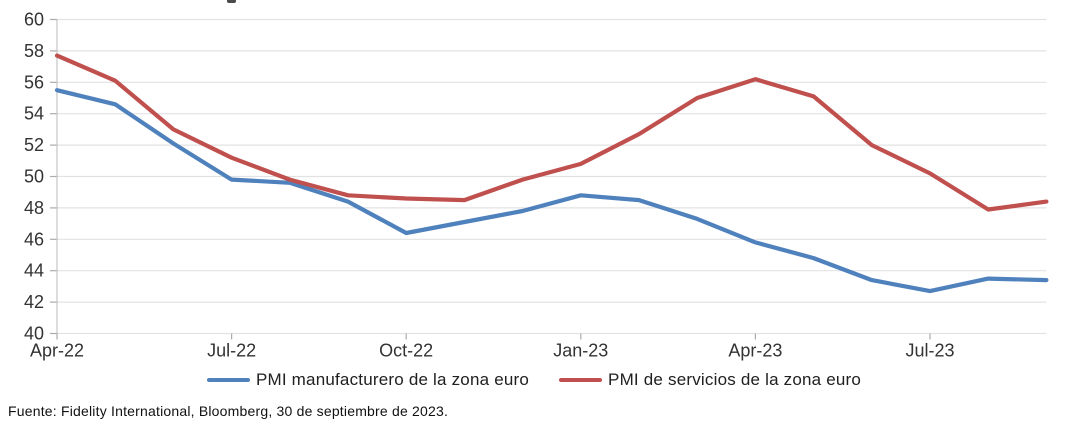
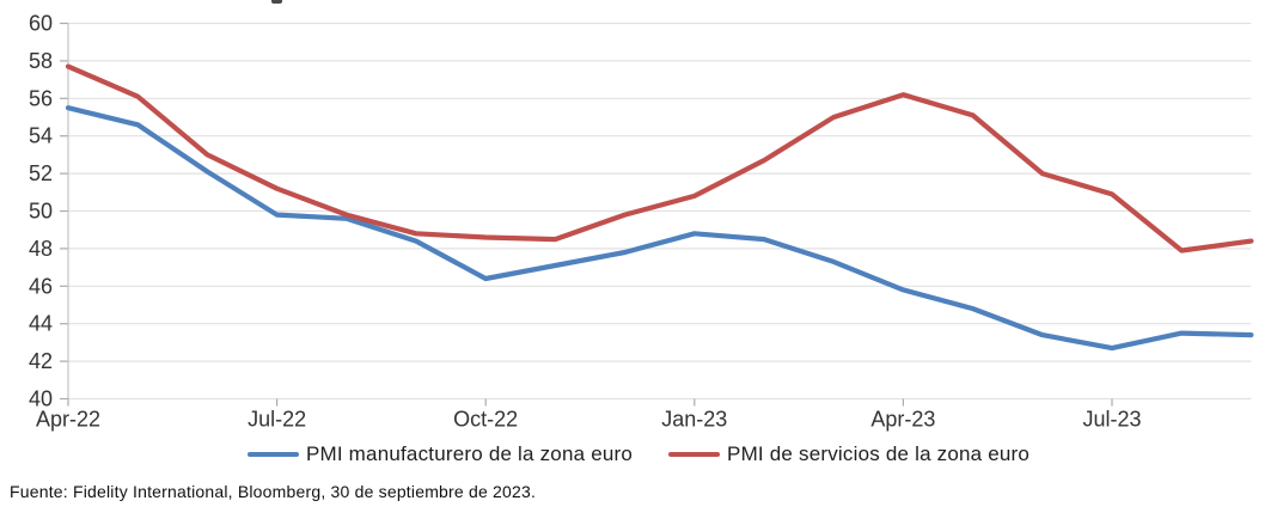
PMI de servicios de la zona euro/Jul-23: 50.2 -> 50.9
